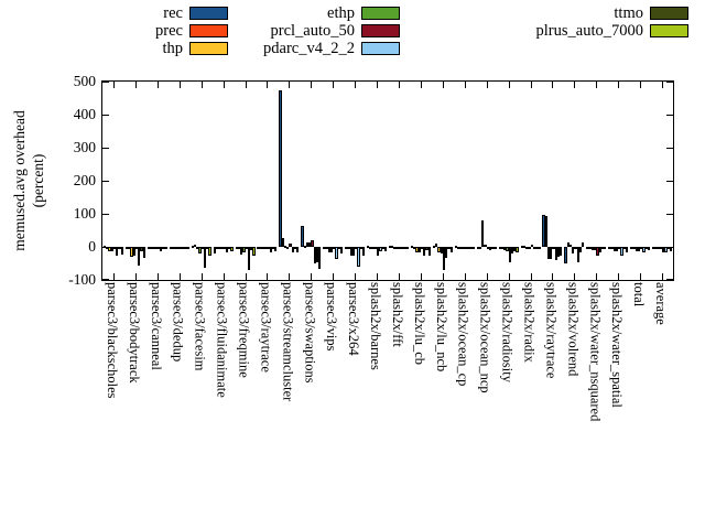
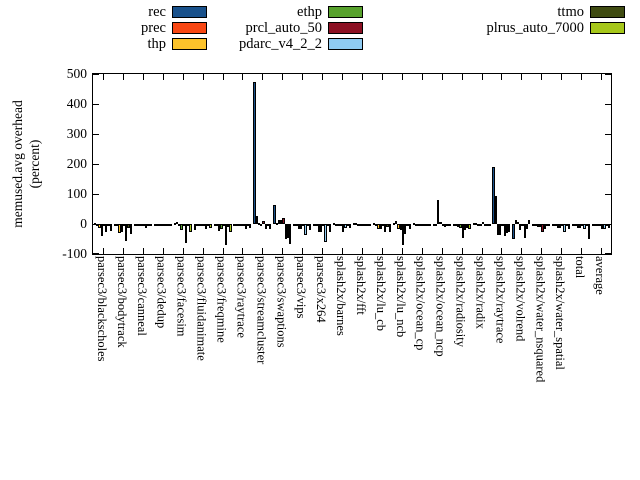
ethp/parsec3/blackscholes: -10 -> -40
rec/splash2x/raytrace: 100 -> 190
plrus_auto_7000/total: -10 -> -50
